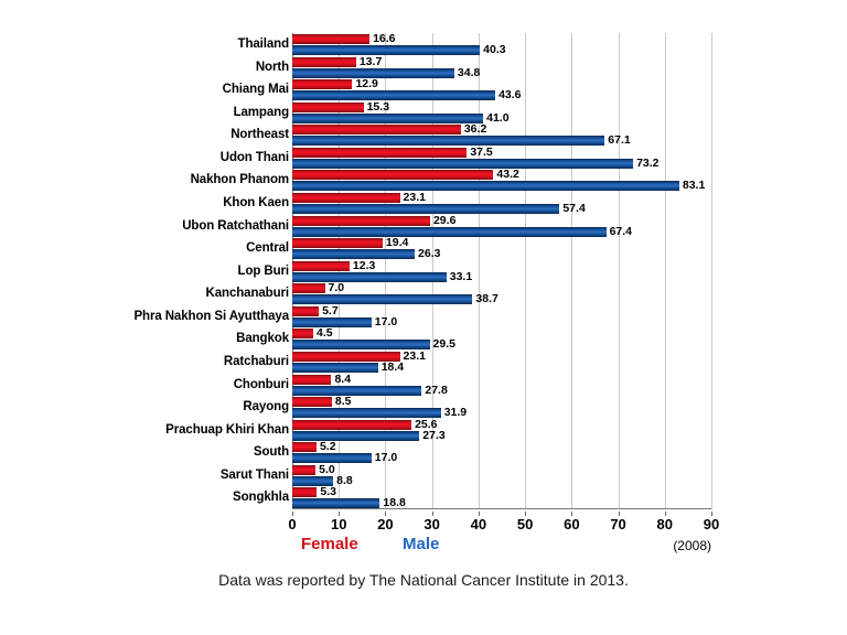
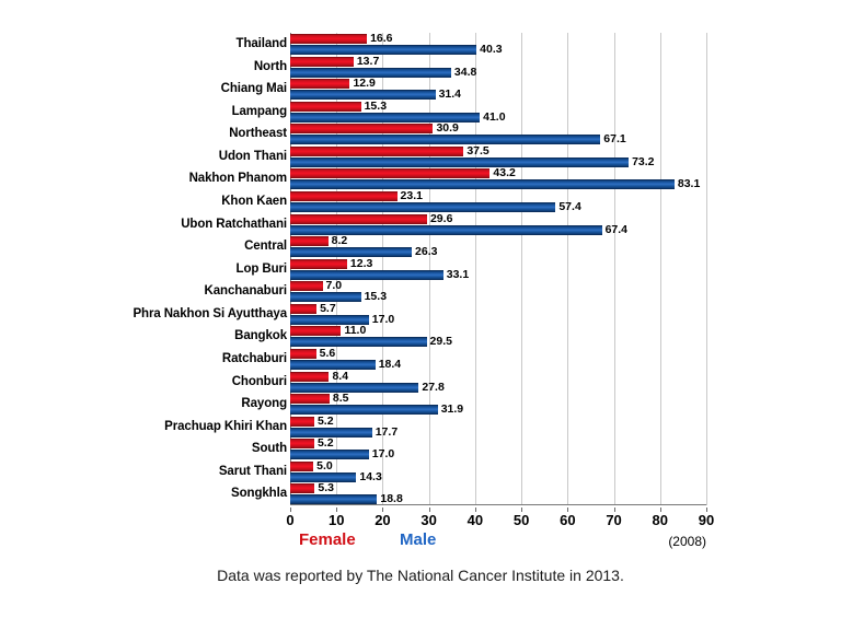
Male/Chiang Mai: 43.6 -> 31.4
Female/Northeast: 36.2 -> 30.9
Female/Central: 19.4 -> 8.2
Male/Kanchanaburi: 38.7 -> 15.3
Female/Bangkok: 4.5 -> 11.0
Female/Ratchaburi: 23.1 -> 5.6
Female/Prachuap Khiri Khan: 25.6 -> 5.2
Male/Prachuap Khiri Khan: 27.3 -> 17.7
Male/Sarut Thani: 8.8 -> 14.3
